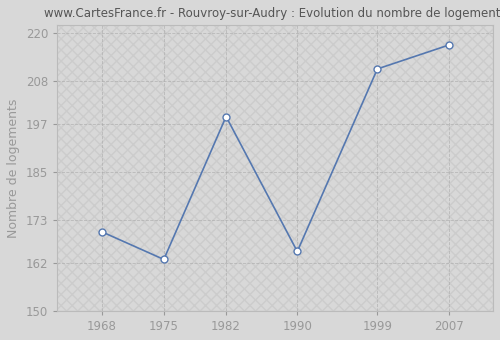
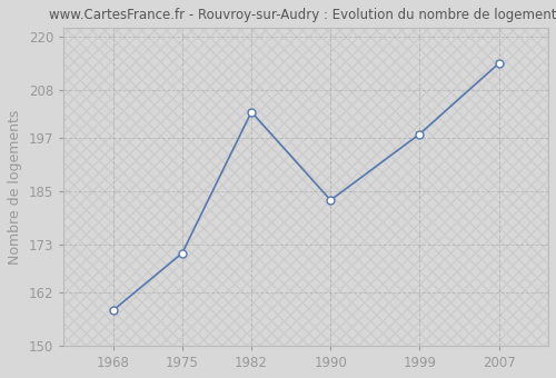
1968: 170 -> 158
1975: 163 -> 171
1982: 199 -> 203
1990: 165 -> 183
1999: 211 -> 198
2007: 217 -> 214
